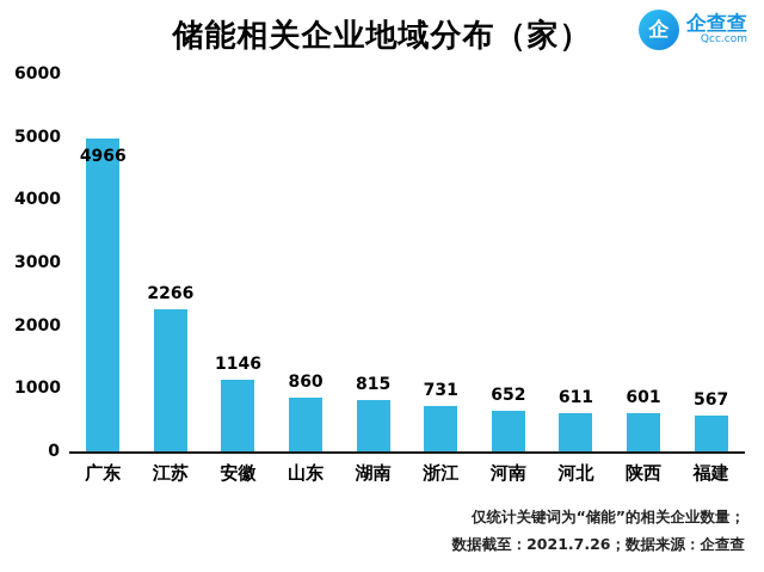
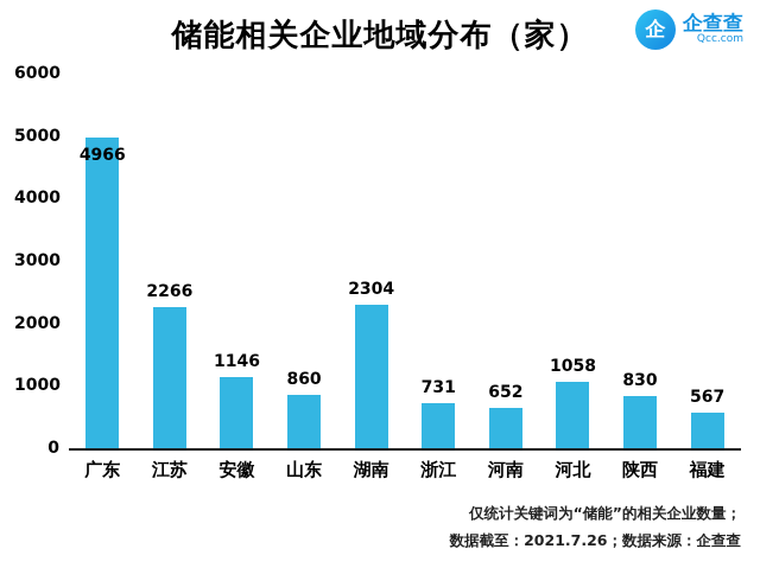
湖南: 815 -> 2304
河北: 611 -> 1058
陕西: 601 -> 830
